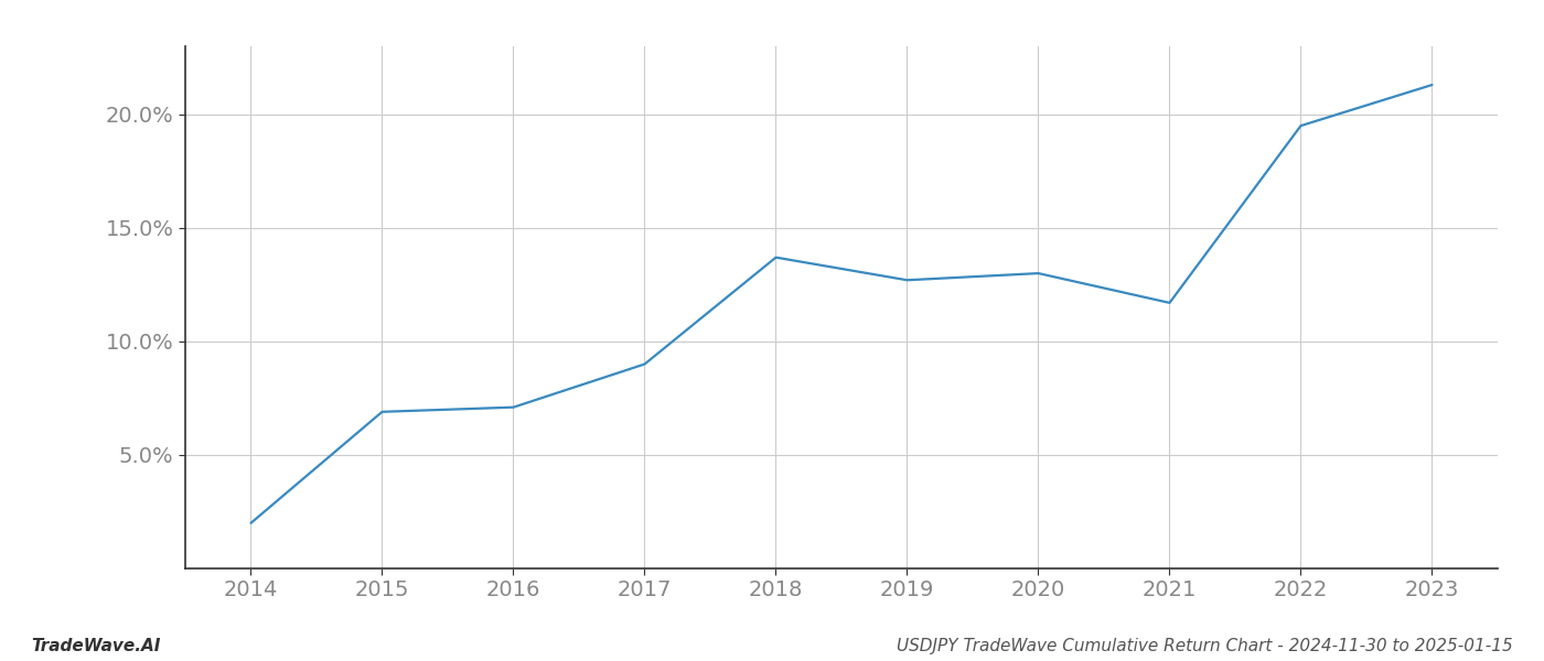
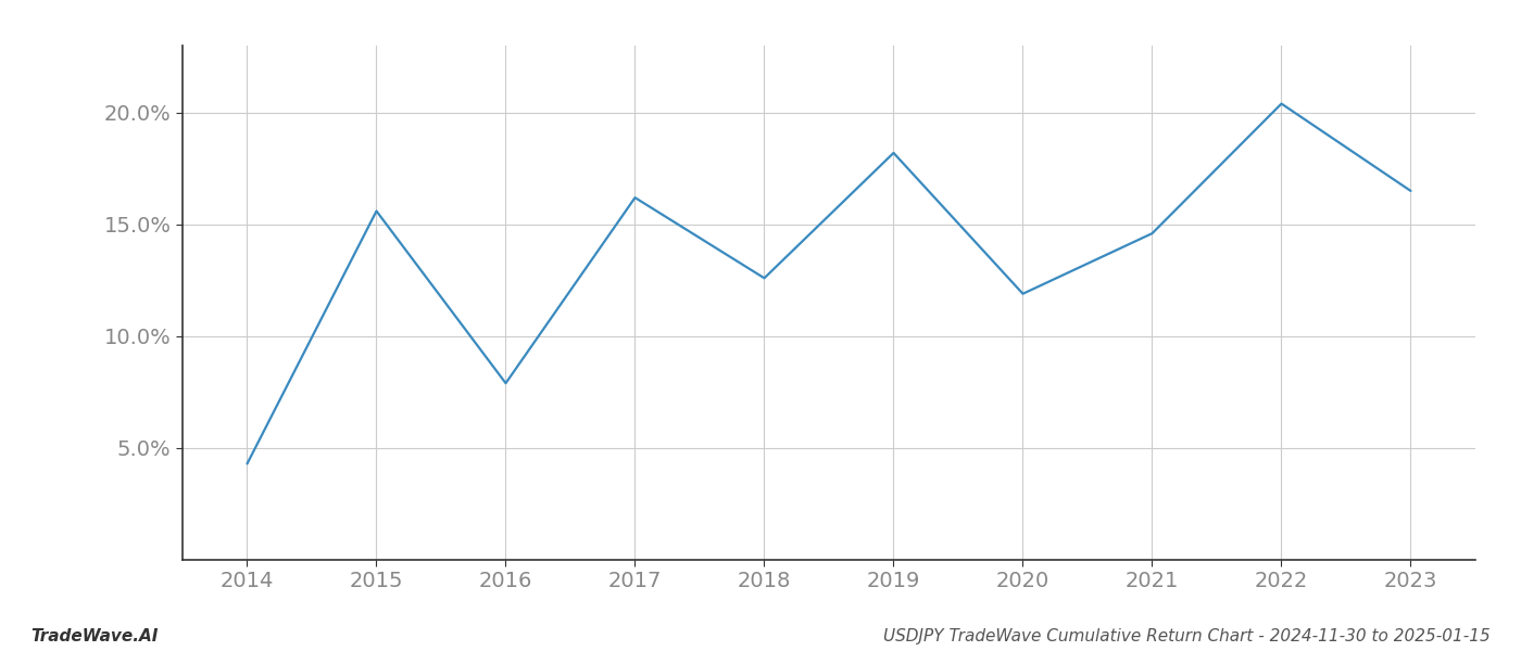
2014: 2.0% -> 4.3%
2015: 6.9% -> 15.6%
2016: 7.1% -> 7.9%
2017: 9.0% -> 16.2%
2018: 13.7% -> 12.6%
2019: 12.7% -> 18.2%
2020: 13.0% -> 11.9%
2021: 11.7% -> 14.6%
2022: 19.5% -> 20.4%
2023: 21.3% -> 16.5%
